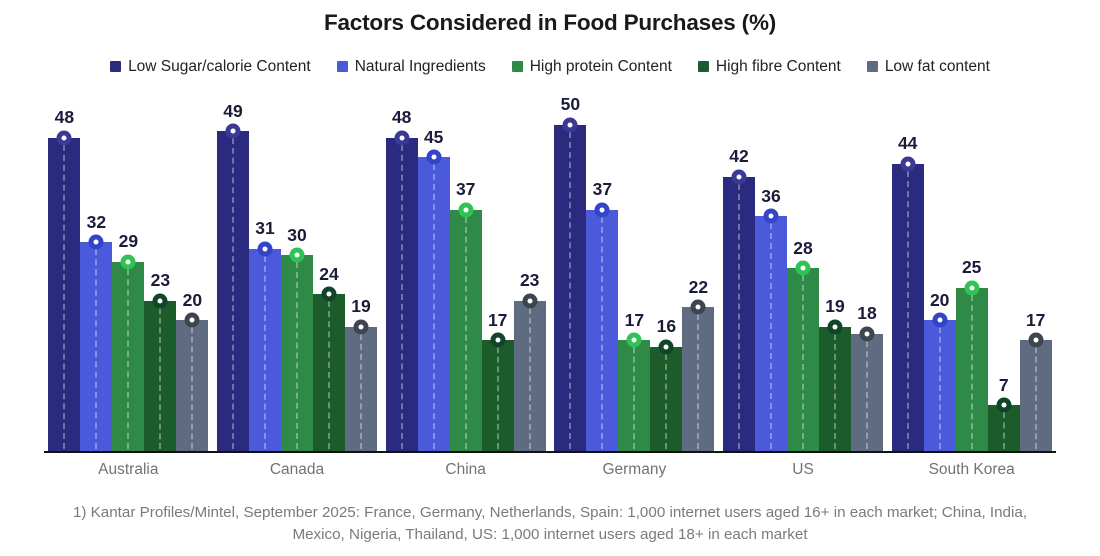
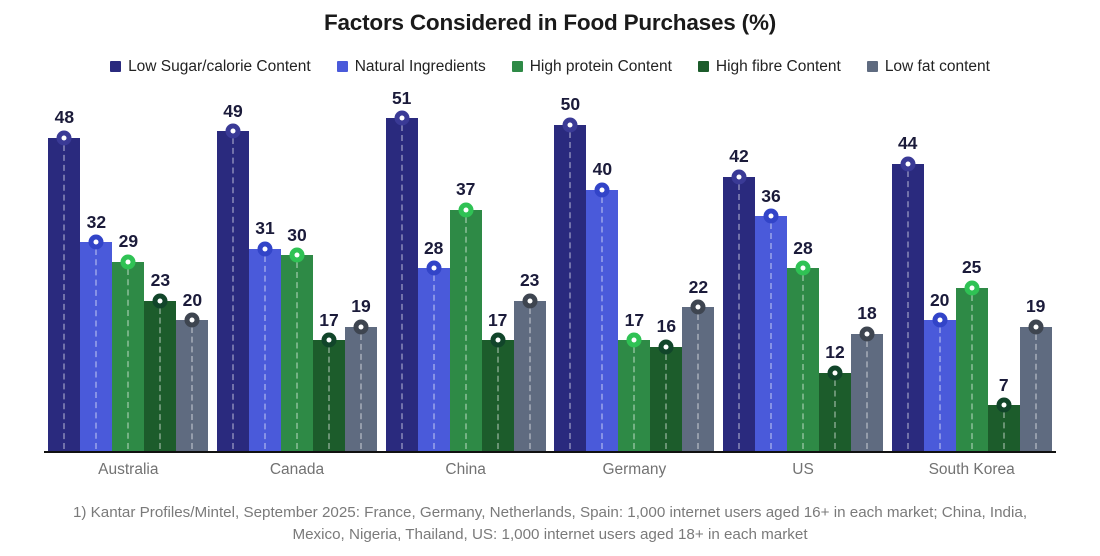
High fibre Content/Canada: 24 -> 17
Low Sugar/calorie Content/China: 48 -> 51
Natural Ingredients/China: 45 -> 28
Natural Ingredients/Germany: 37 -> 40
High fibre Content/US: 19 -> 12
Low fat content/South Korea: 17 -> 19
